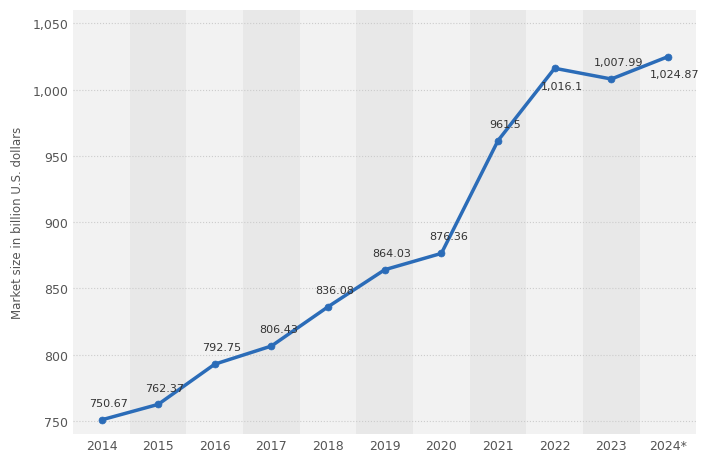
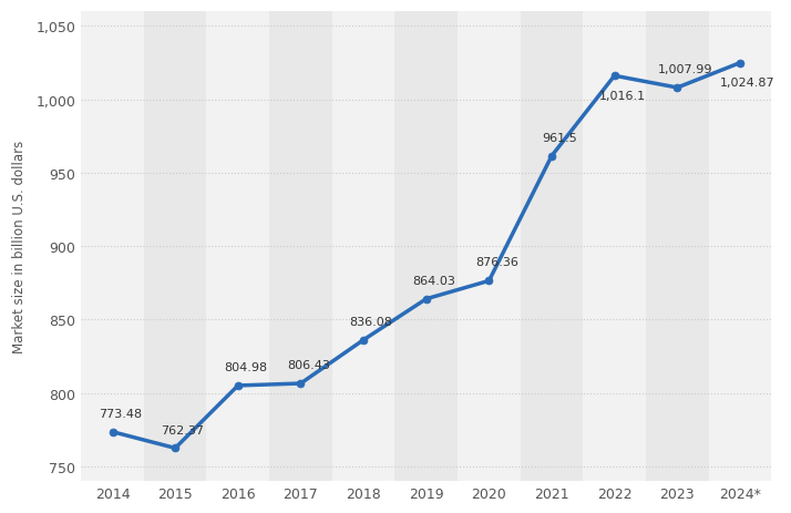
2014: 750.67 -> 773.48
2016: 792.75 -> 804.98
